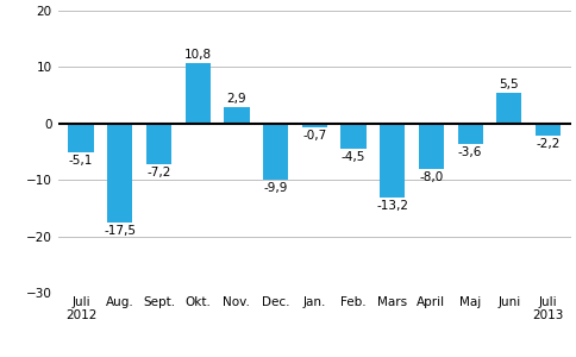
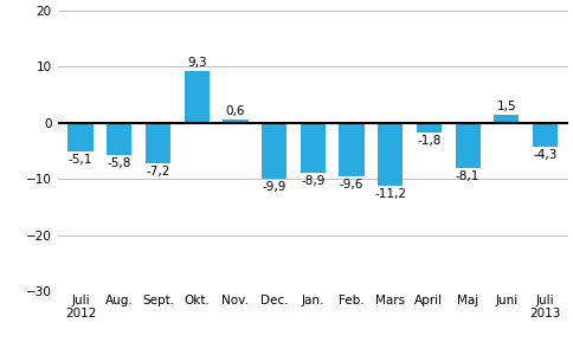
Aug.: -17,5 -> -5,8
Okt.: 10,8 -> 9,3
Nov.: 2,9 -> 0,6
Jan.: -0,7 -> -8,9
Feb.: -4,5 -> -9,6
Mars: -13,2 -> -11,2
April: -8,0 -> -1,8
Maj: -3,6 -> -8,1
Juni: 5,5 -> 1,5
Juli 2013: -2,2 -> -4,3
